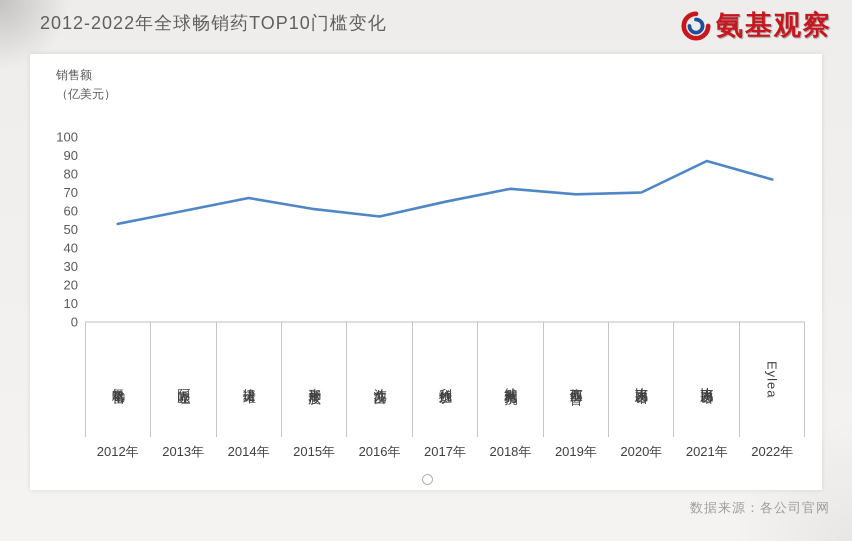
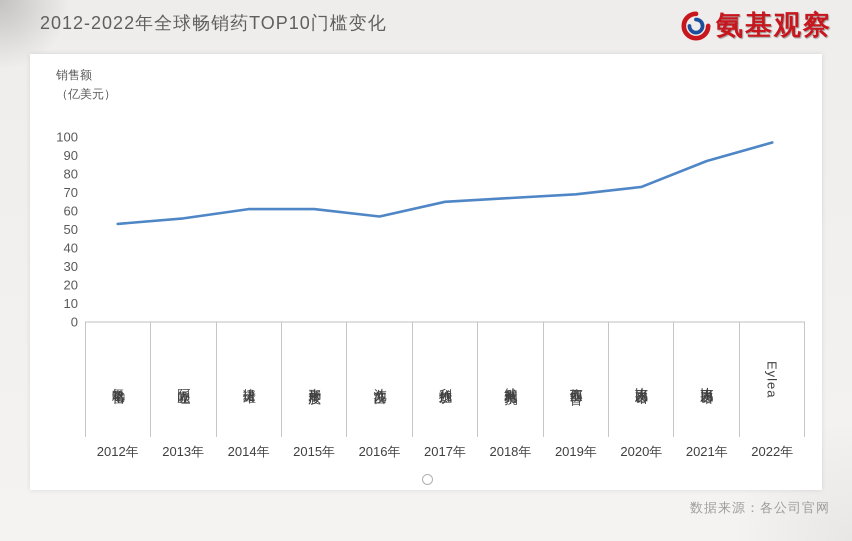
2013年: 60 -> 56
2014年: 67 -> 61
2018年: 72 -> 67
2020年: 70 -> 73
2022年: 77 -> 97
